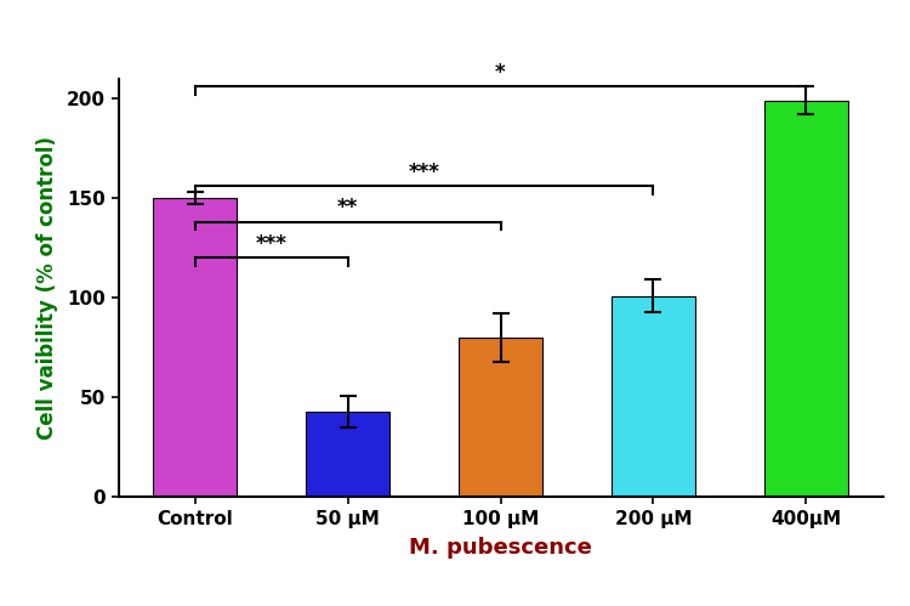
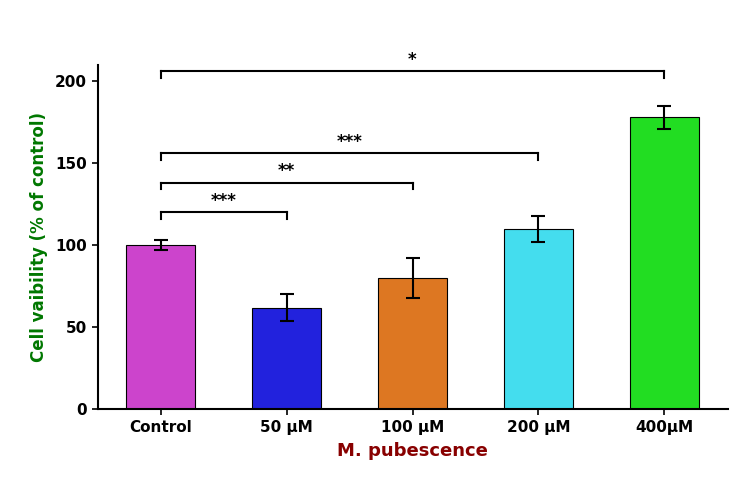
Control: 150 -> 100
50 μM: 43 -> 62
200 μM: 101 -> 110
400μM: 199 -> 178
